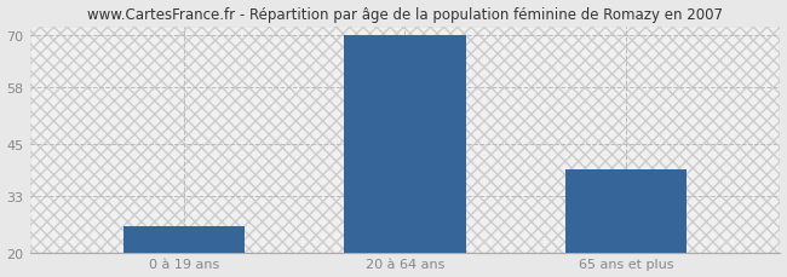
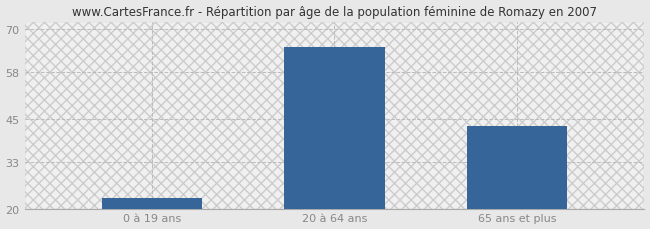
0 à 19 ans: 26 -> 23
20 à 64 ans: 70 -> 65
65 ans et plus: 39 -> 43
